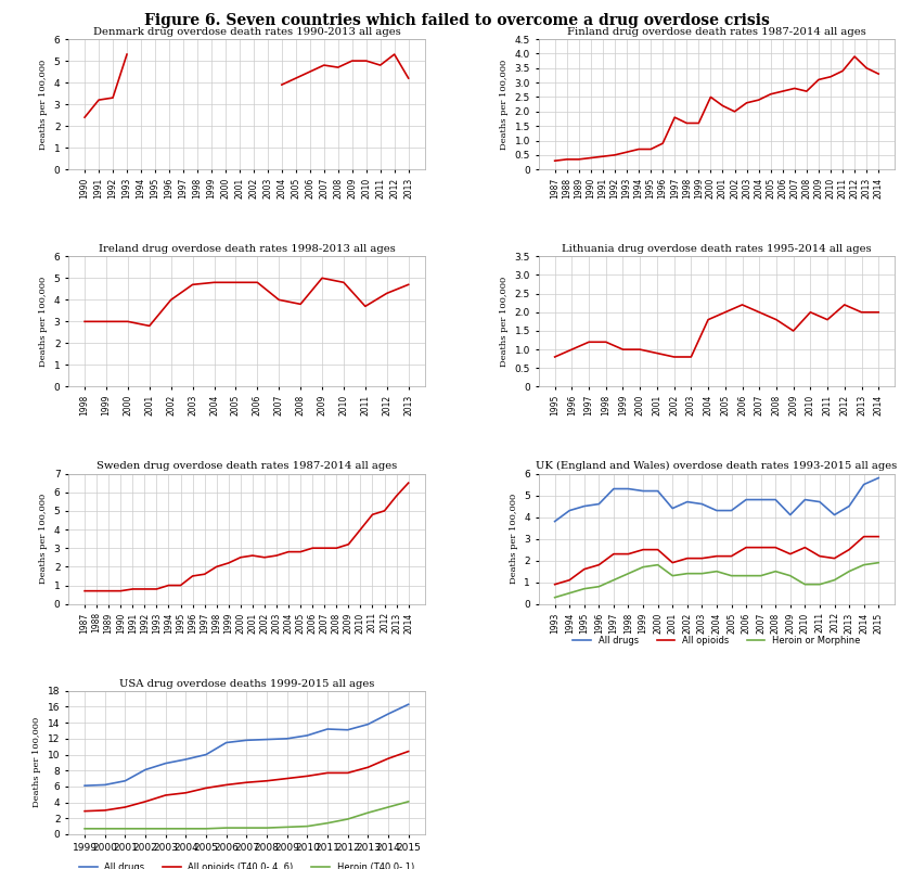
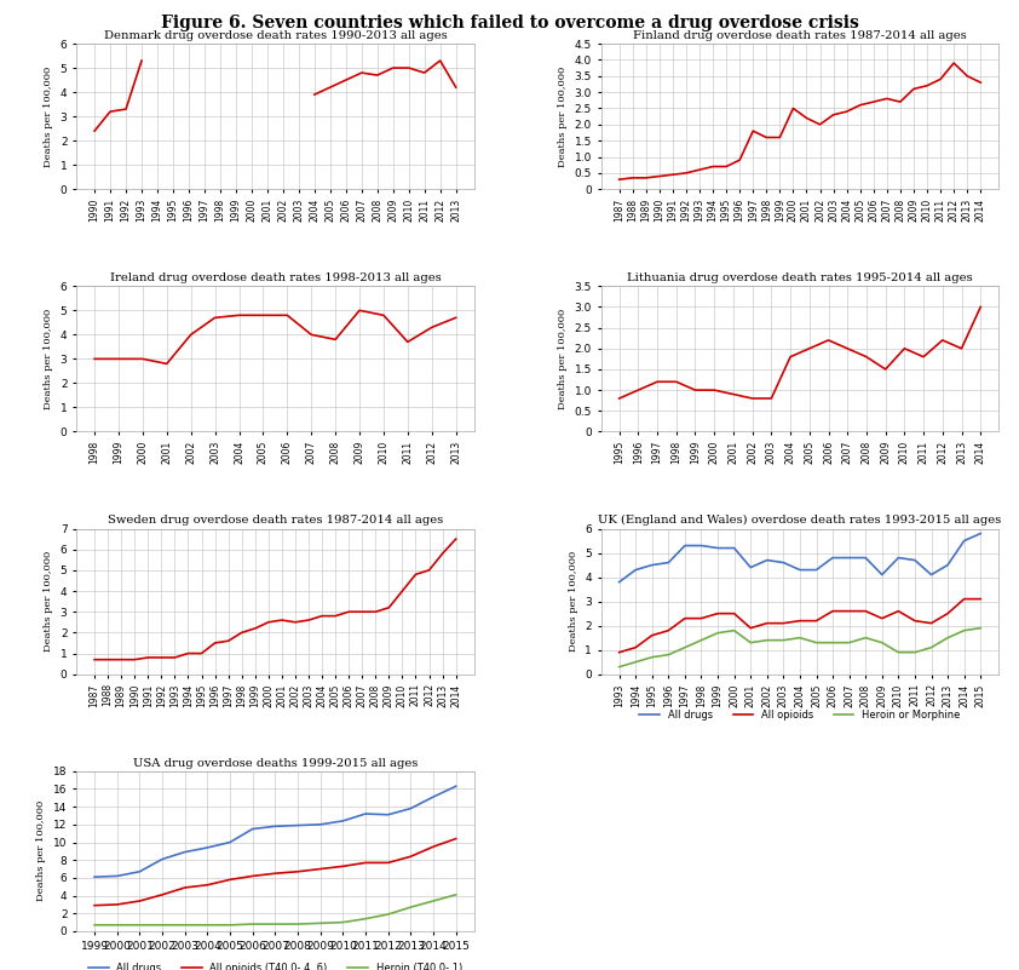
Lithuania drug overdose death rates 1995-2014 all ages/2014: 2.0 -> 3.0
